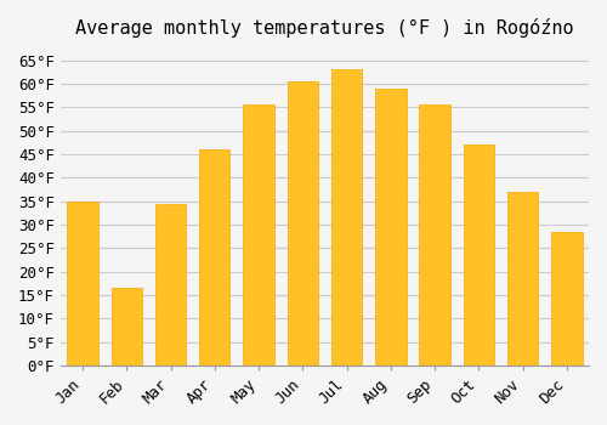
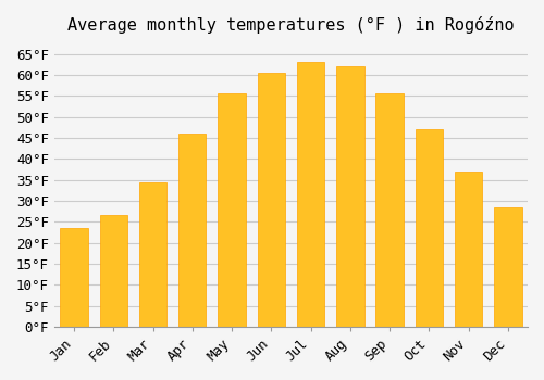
Jan: 35.0°F -> 23.5°F
Feb: 16.5°F -> 26.5°F
Aug: 59.0°F -> 62.0°F
